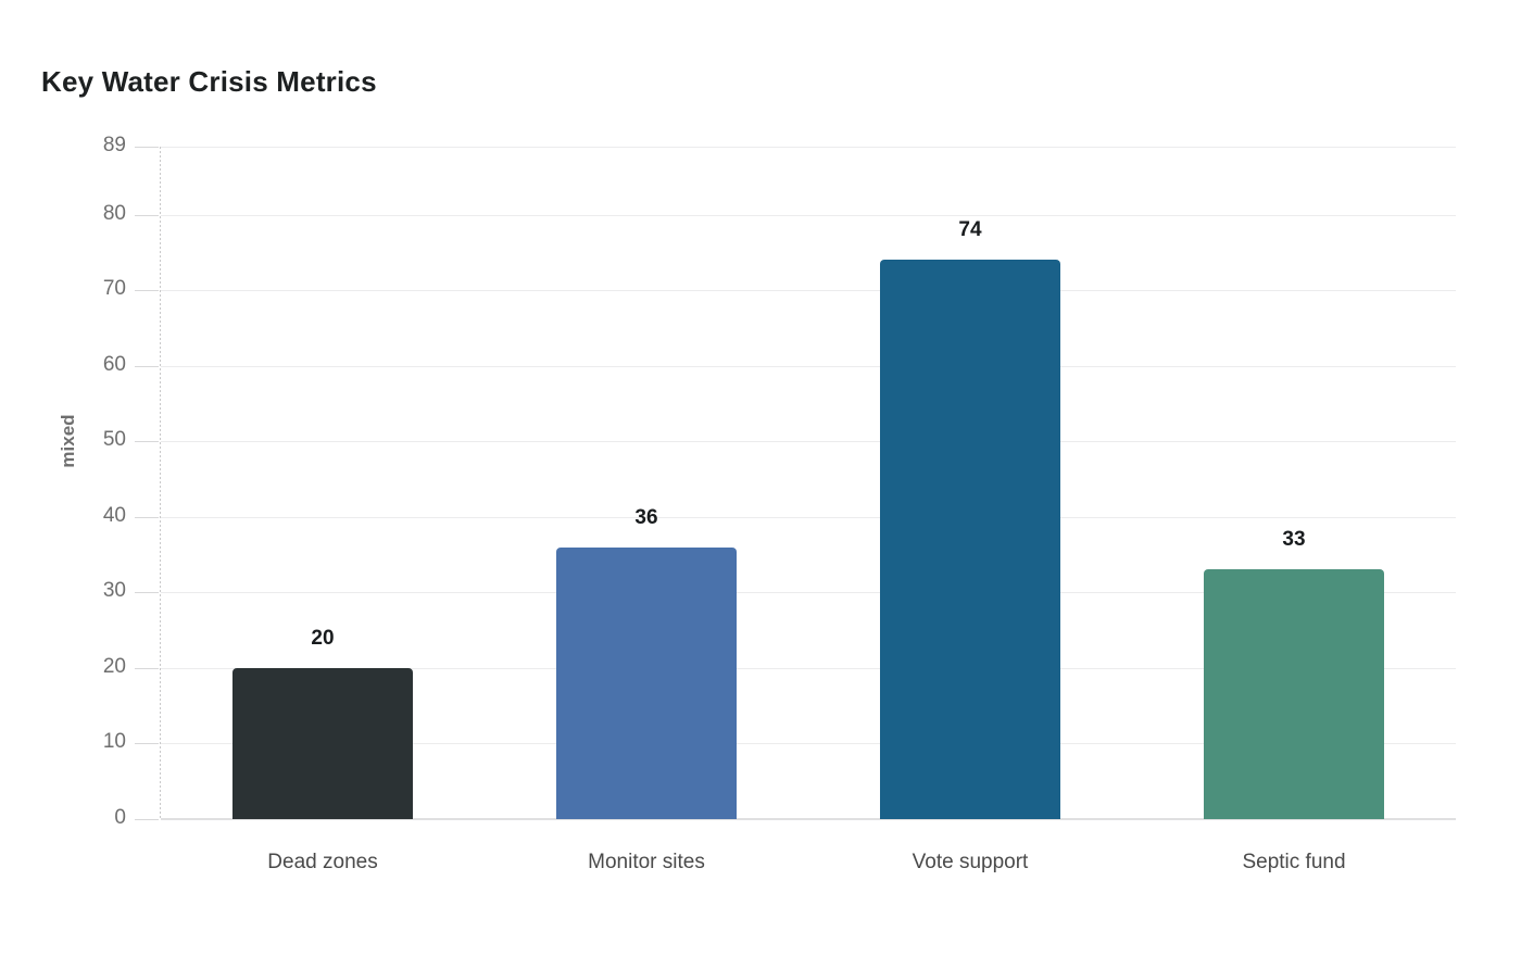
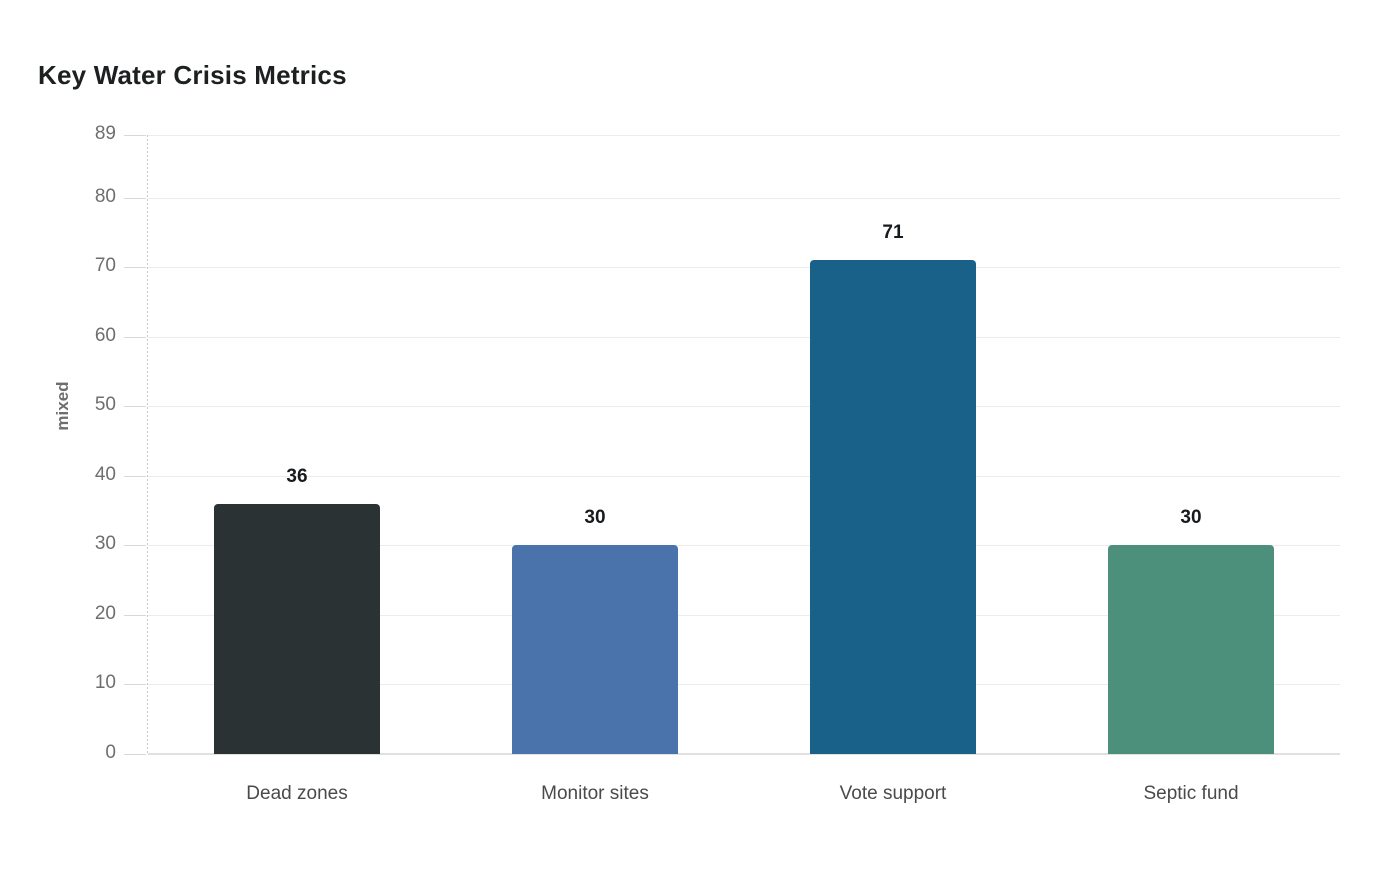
Dead zones: 20 -> 36
Monitor sites: 36 -> 30
Vote support: 74 -> 71
Septic fund: 33 -> 30
